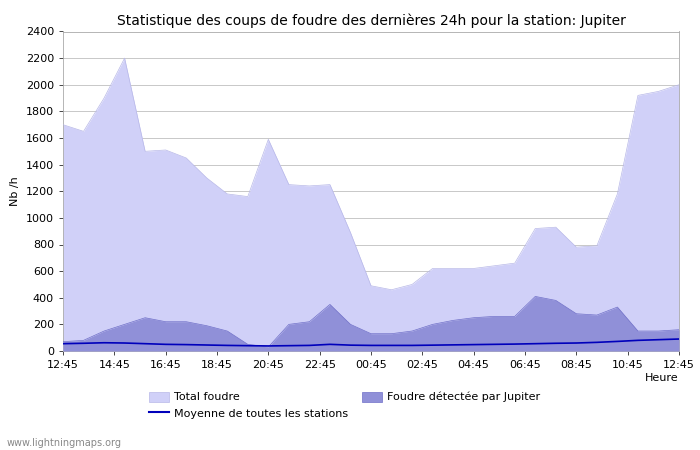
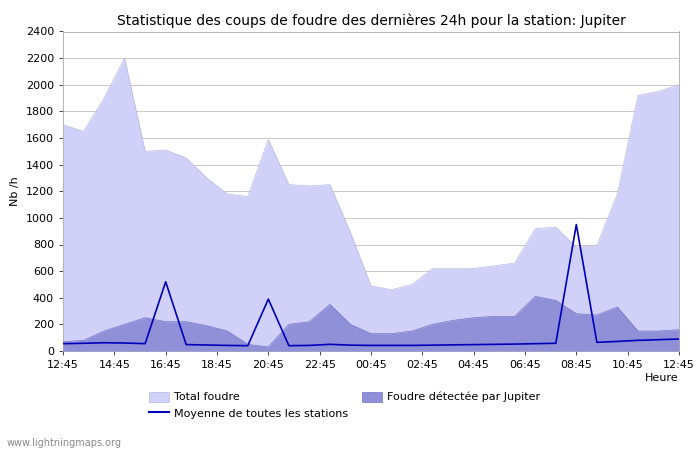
Moyenne de toutes les stations/16:45: 50 -> 520
Moyenne de toutes les stations/20:45: 40 -> 390
Moyenne de toutes les stations/08:45: 60 -> 950
